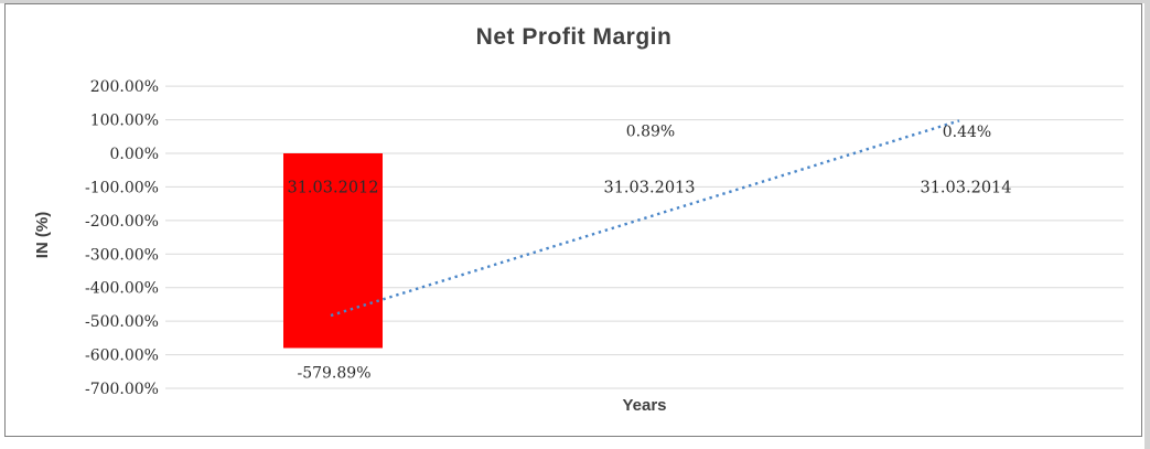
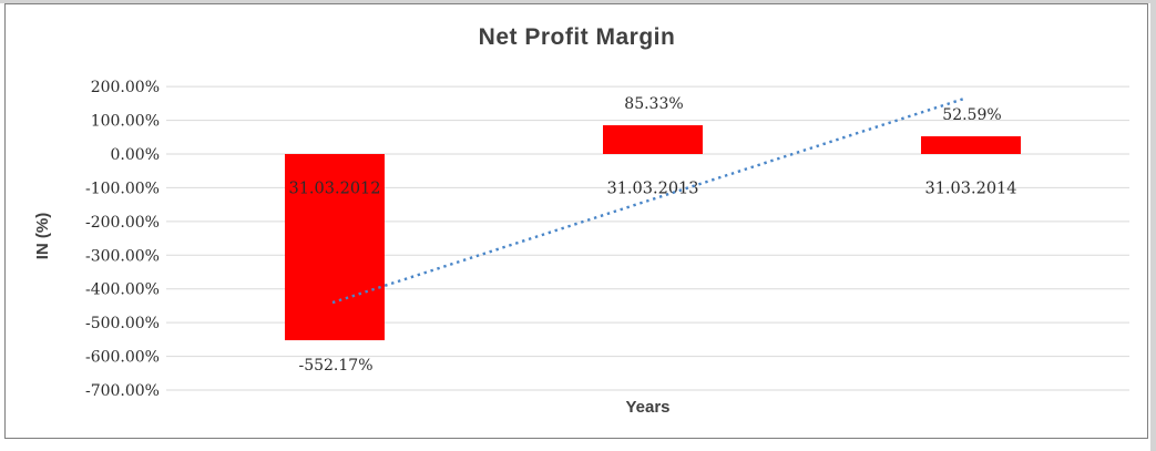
31.03.2012: -579.89% -> -552.17%
31.03.2013: 0.89% -> 85.33%
31.03.2014: 0.44% -> 52.59%
